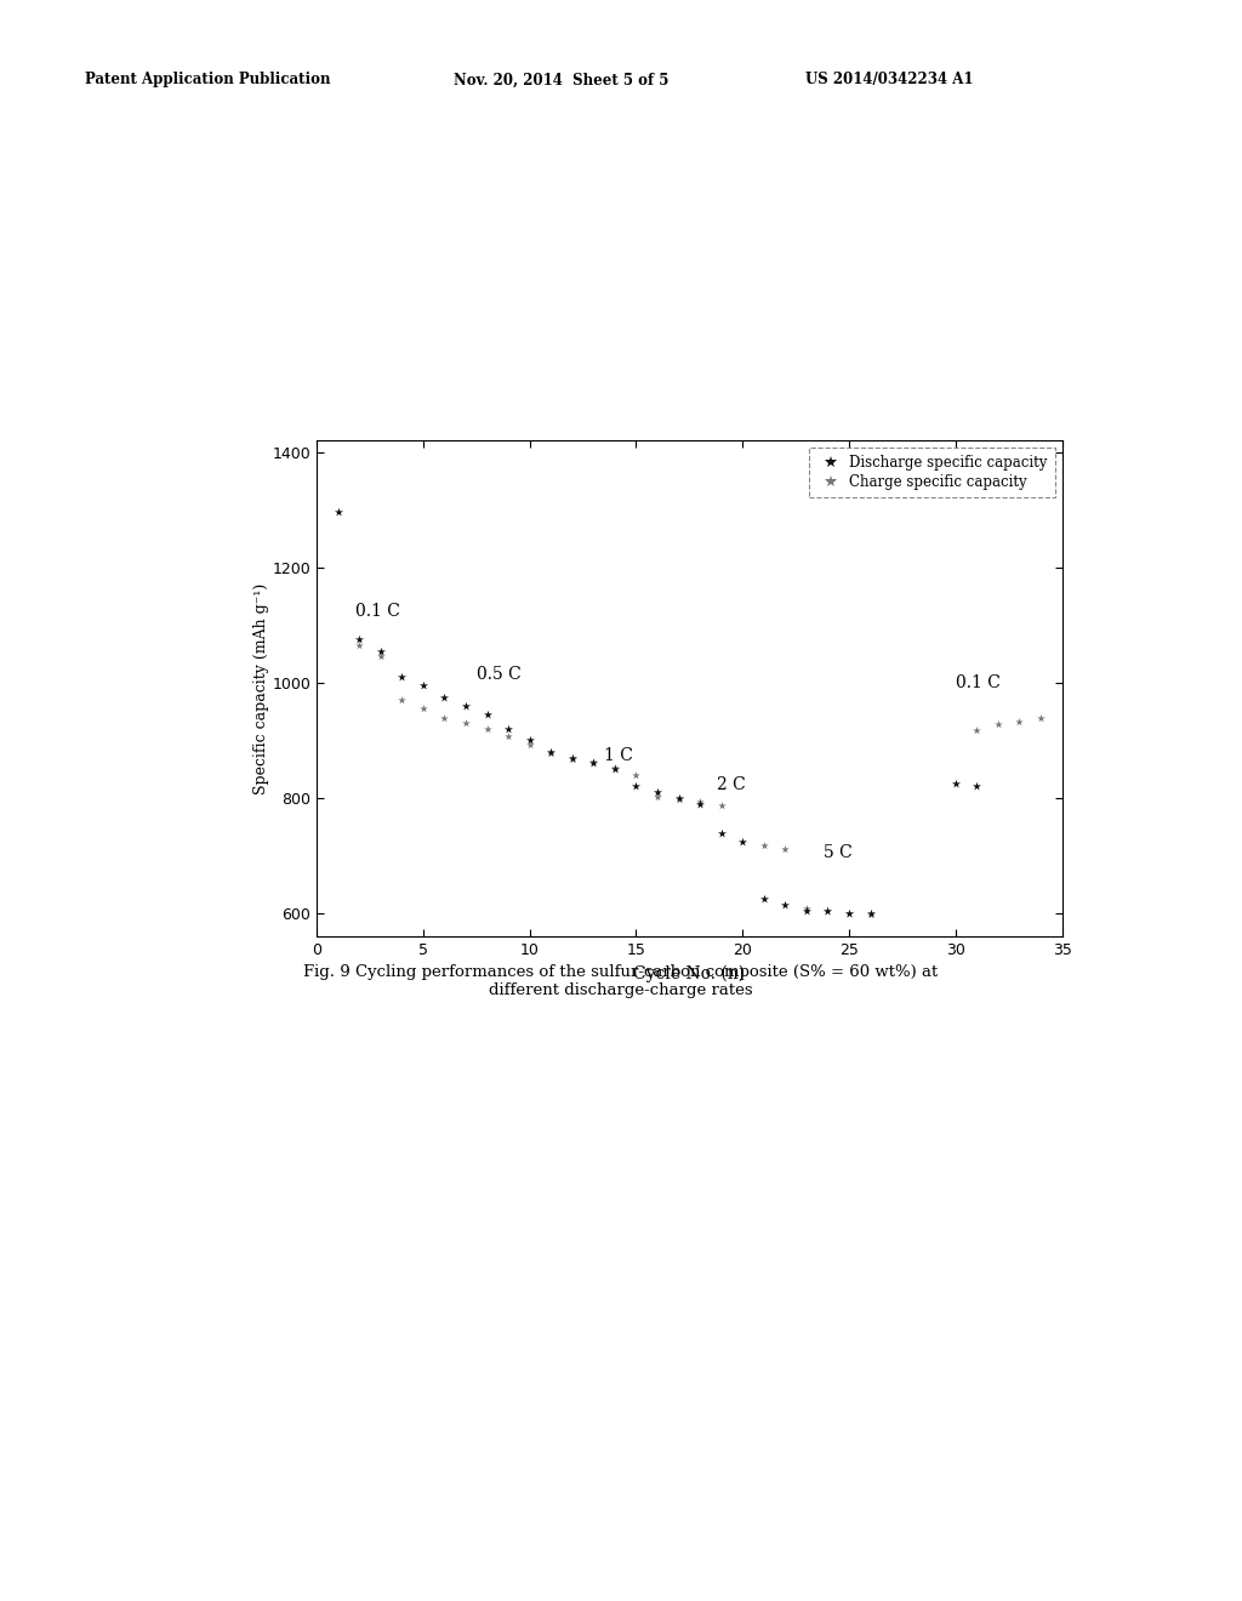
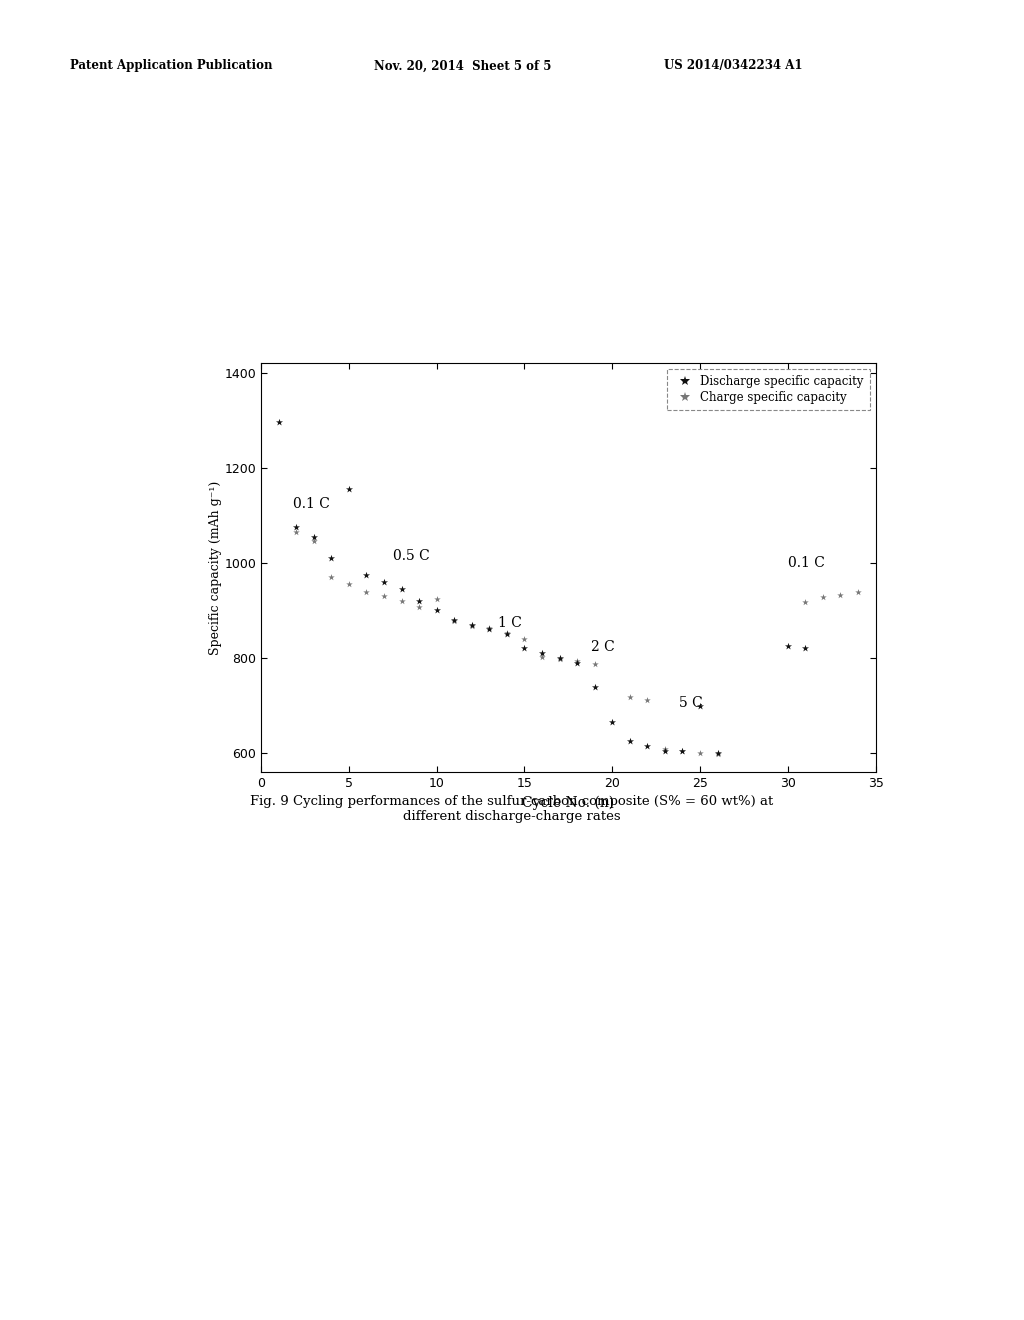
Discharge specific capacity/5: 995 -> 1155
Charge specific capacity/10: 893 -> 925
Discharge specific capacity/20: 725 -> 665
Discharge specific capacity/25: 600 -> 700
